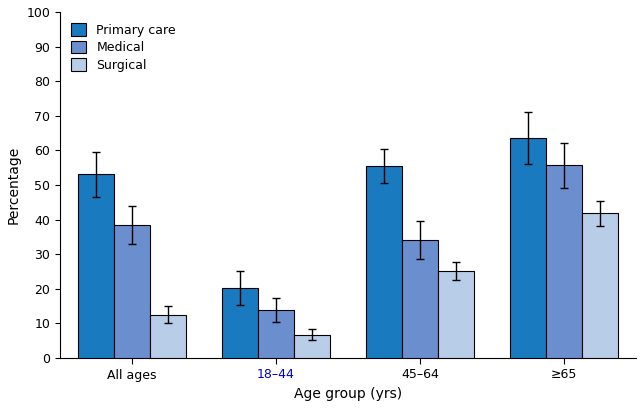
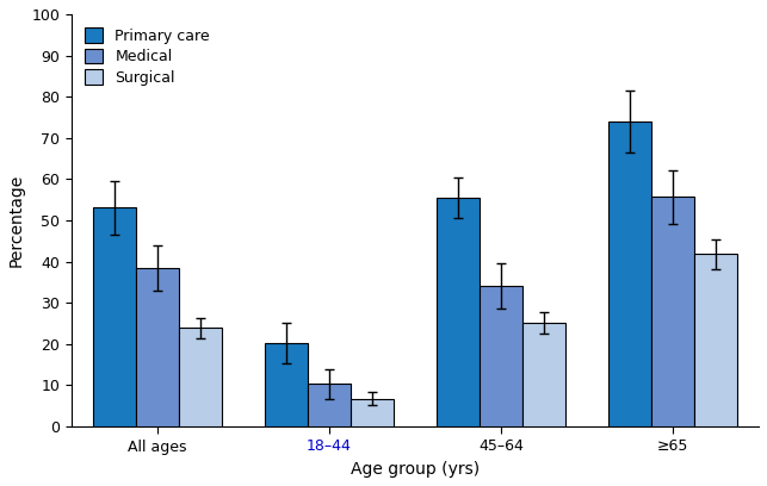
Surgical/All ages: 12.5 -> 23.9
Medical/18–44: 14.0 -> 10.3
Primary care/≥65: 63.5 -> 74.0
